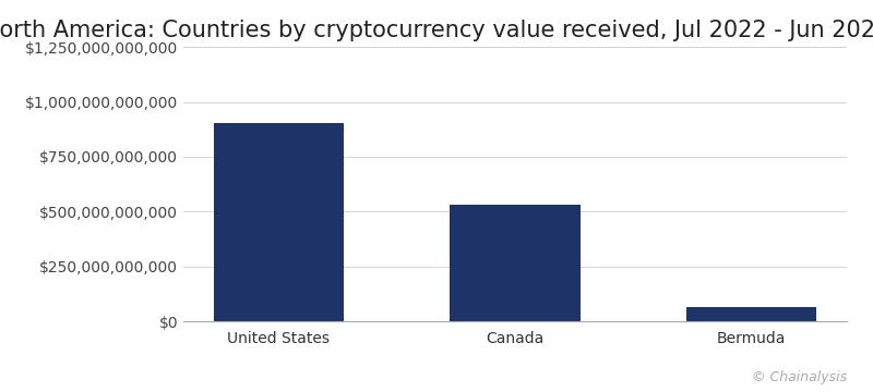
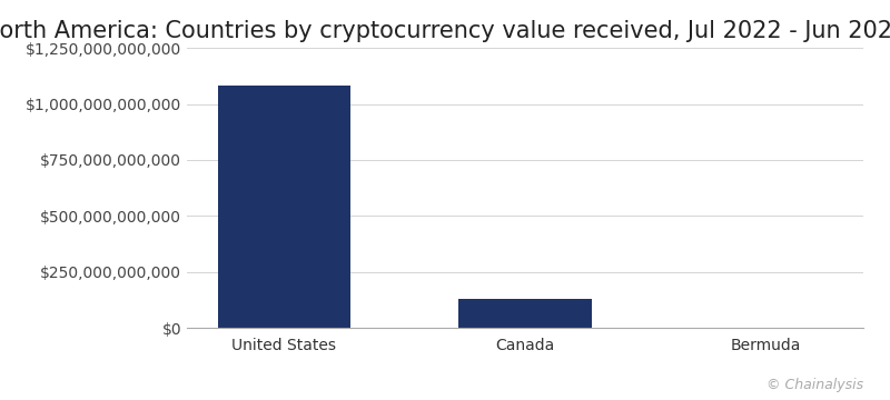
United States: $905,000,000,000 -> $1,080,000,000,000
Canada: $530,000,000,000 -> $130,000,000,000
Bermuda: $65,000,000,000 -> $2,000,000,000
